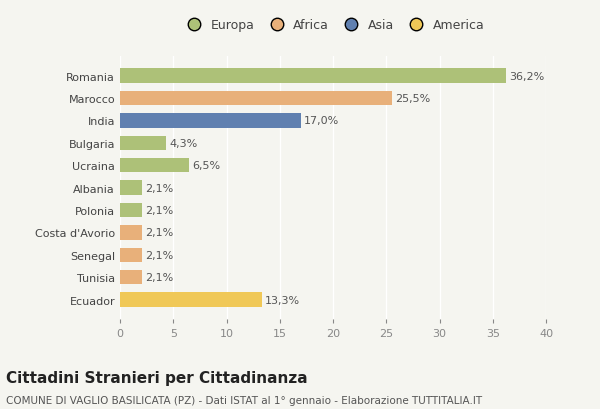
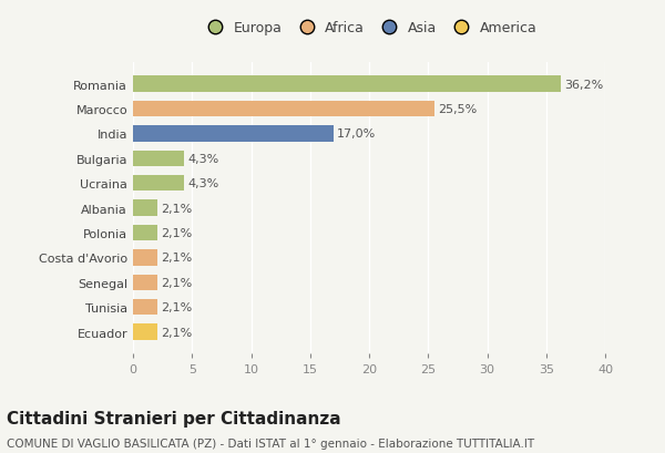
Ucraina: 6,5% -> 4,3%
Ecuador: 13,3% -> 2,1%
